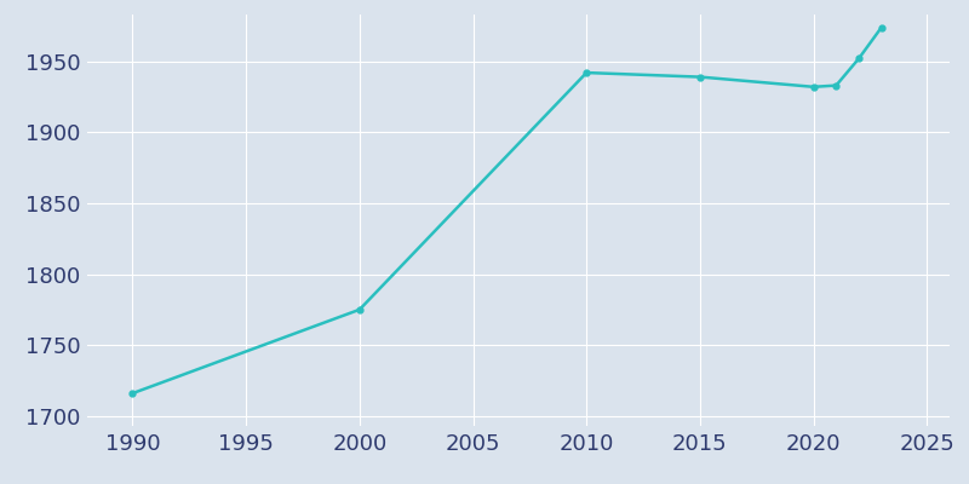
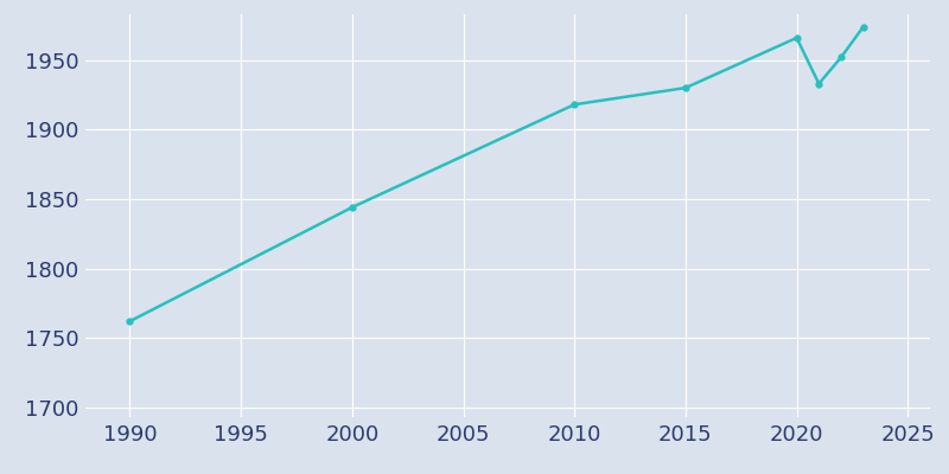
1990: 1716 -> 1762
2000: 1775 -> 1844
2010: 1942 -> 1918
2015: 1939 -> 1930
2020: 1932 -> 1966
